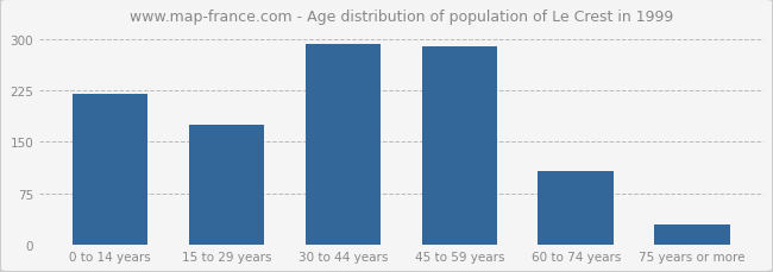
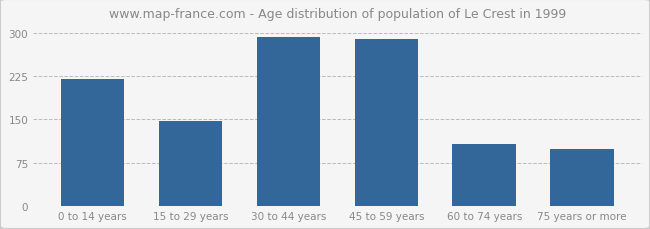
15 to 29 years: 175 -> 148
75 years or more: 30 -> 98
